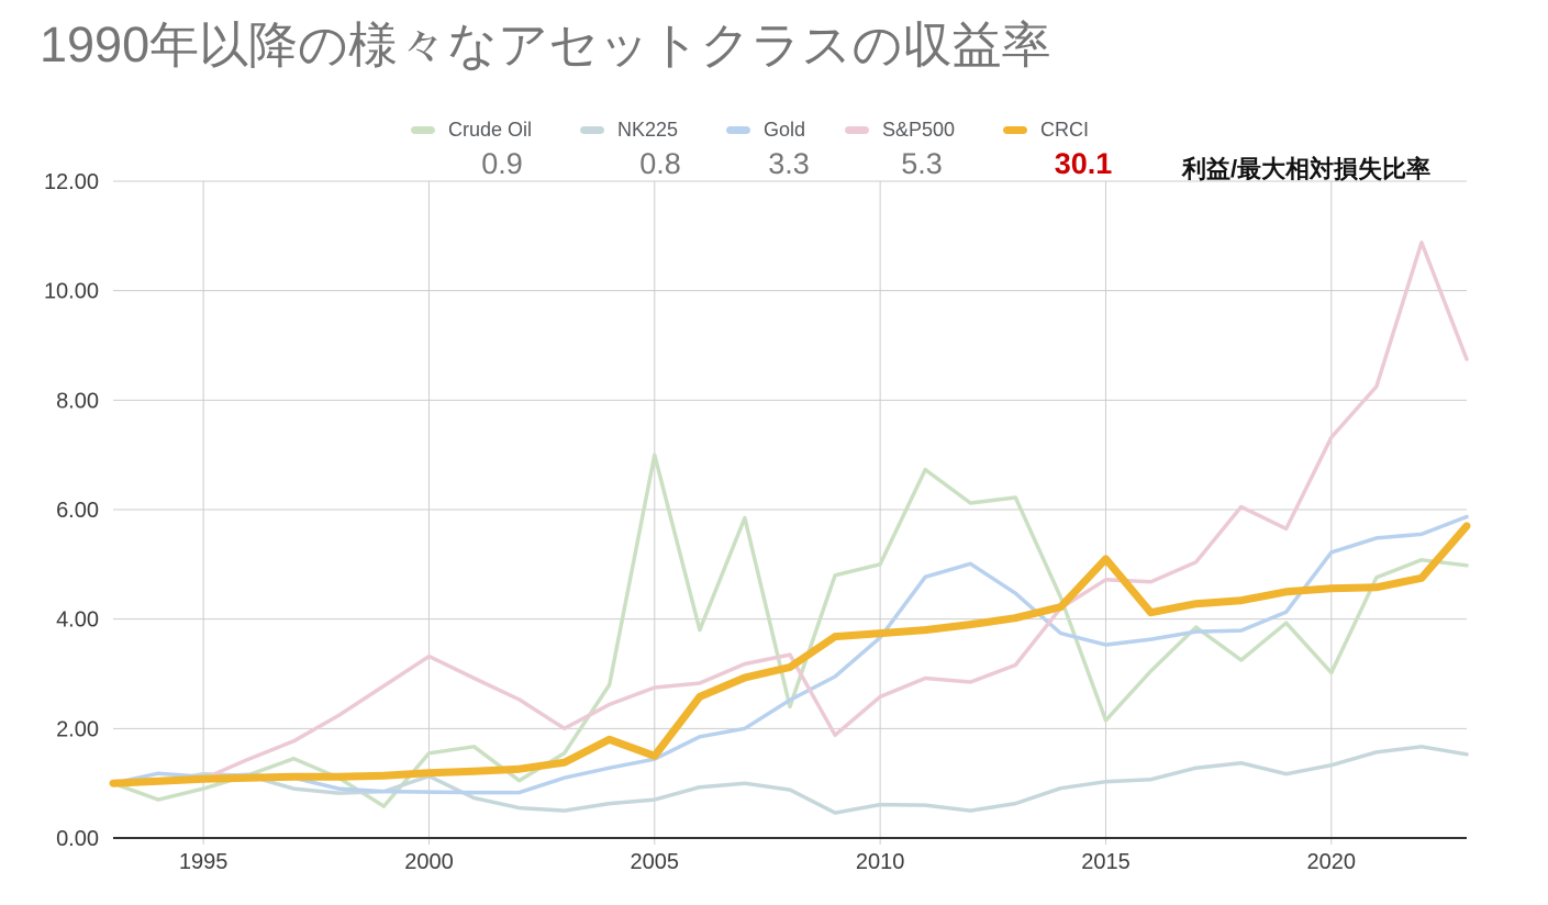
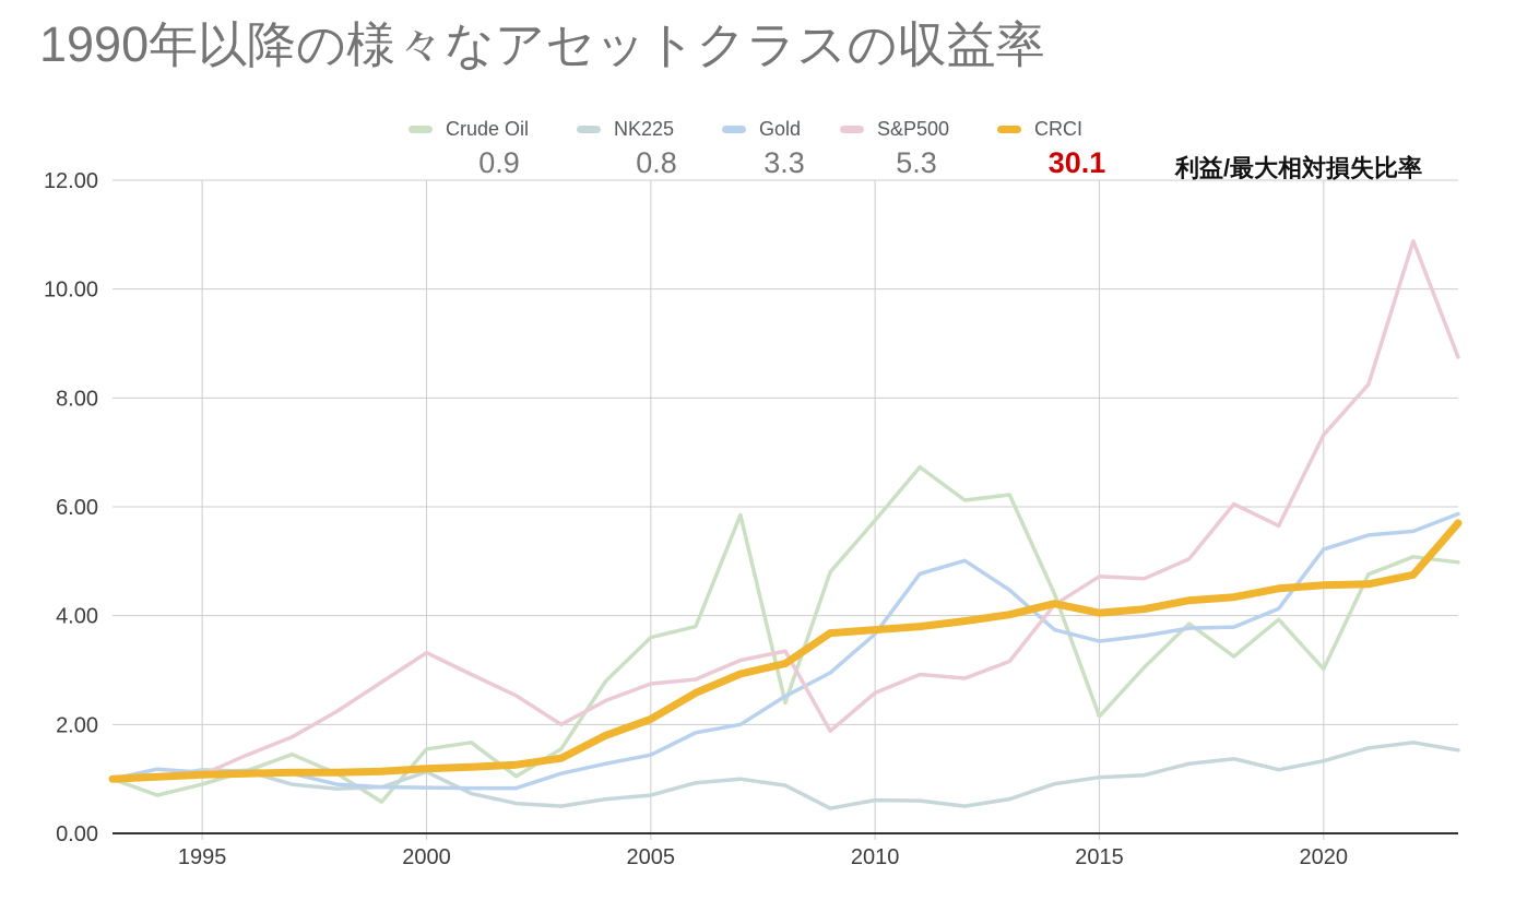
Crude Oil/2005: 7.0 -> 3.6
CRCI/2005: 1.5 -> 2.1
Crude Oil/2010: 5.0 -> 5.8
CRCI/2015: 5.1 -> 4.0
